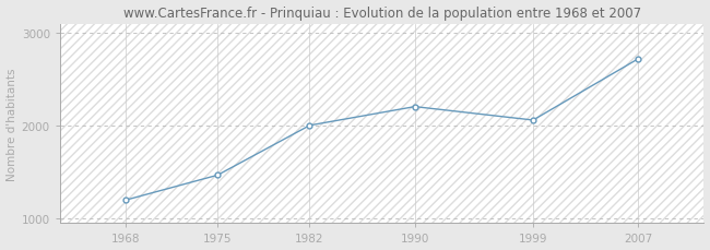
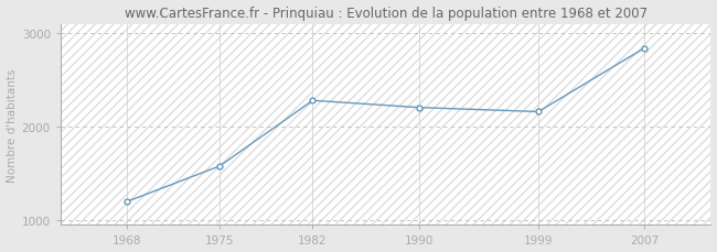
1975: 1470 -> 1580
1982: 2000 -> 2280
1999: 2060 -> 2160
2007: 2720 -> 2840
